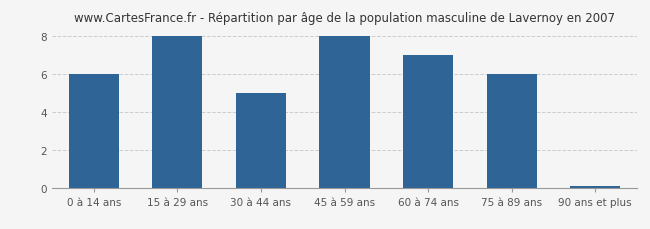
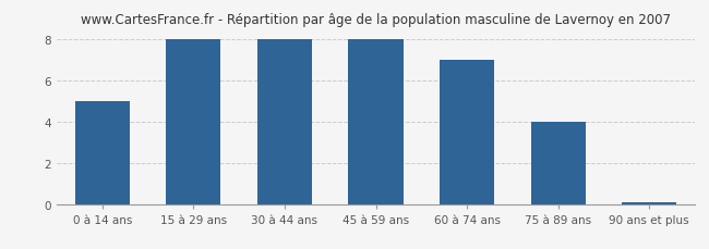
0 à 14 ans: 6.0 -> 5.0
30 à 44 ans: 5.0 -> 8.0
75 à 89 ans: 6.0 -> 4.0
